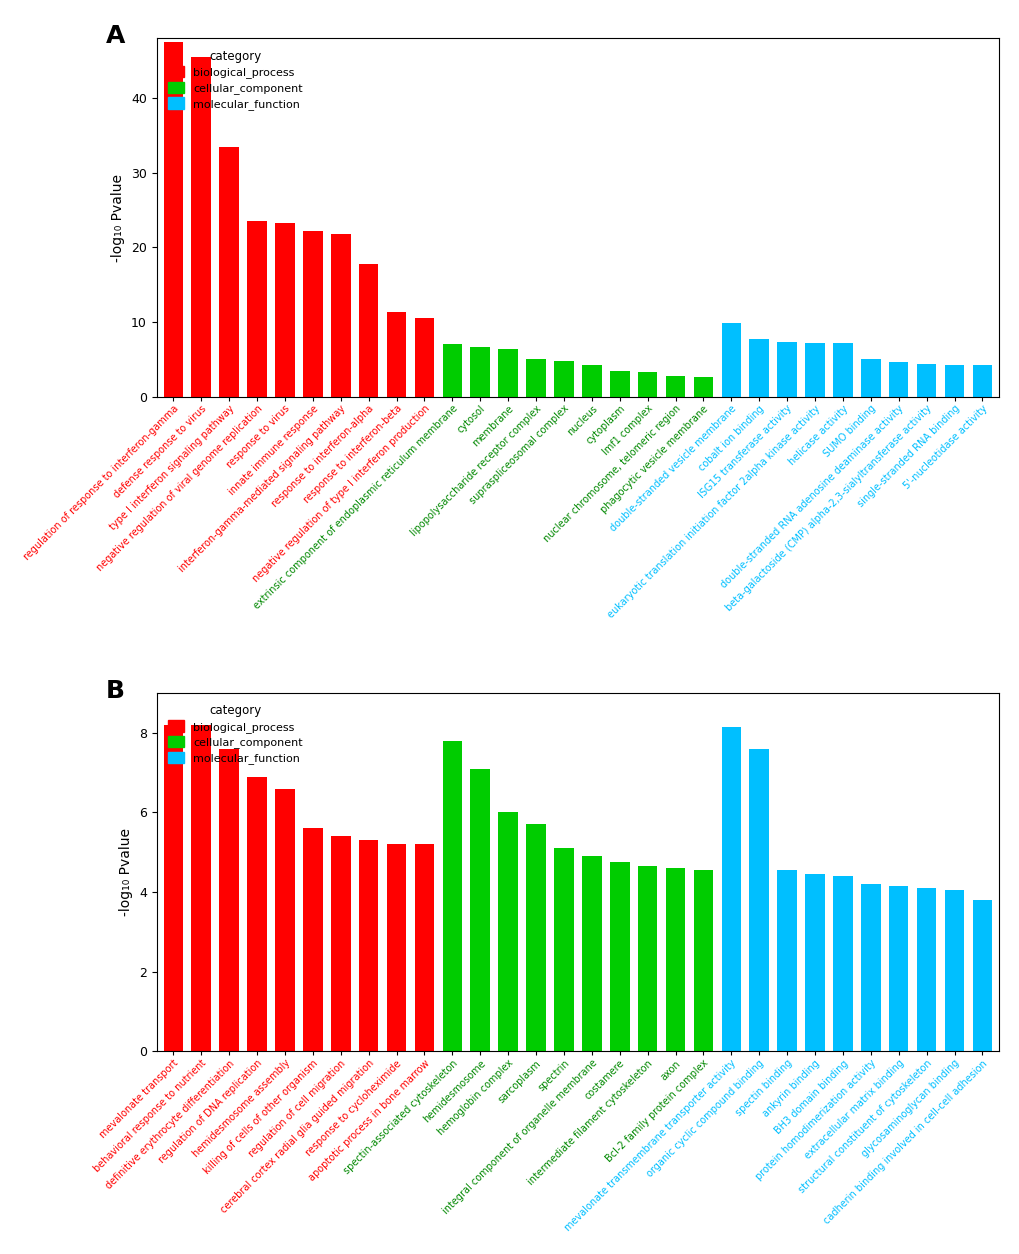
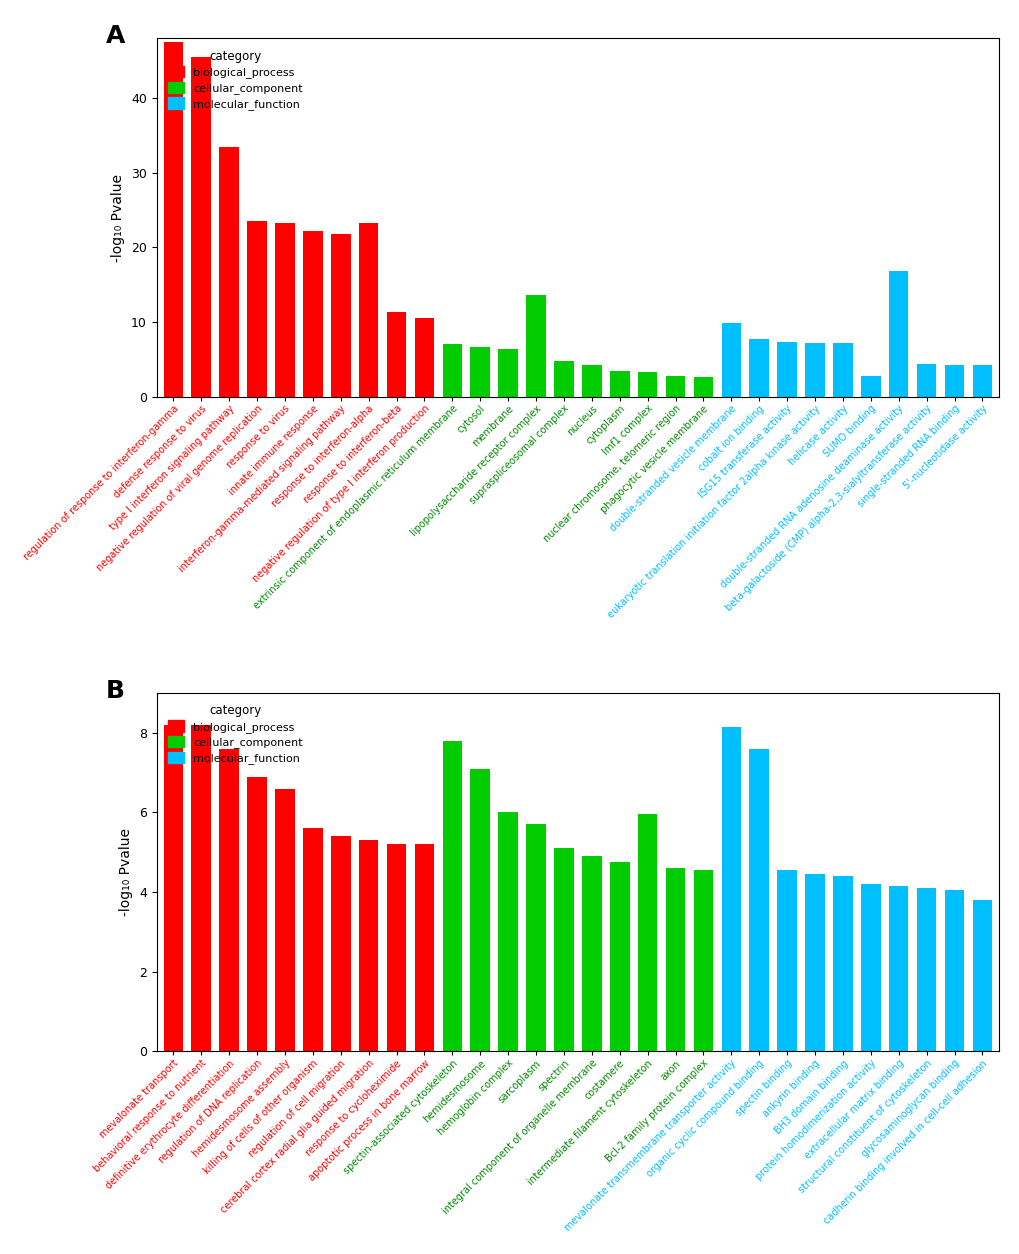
response to interferon-alpha: 17.8 -> 23.2
lipopolysaccharide receptor complex: 5.1 -> 13.6
SUMO binding: 5.0 -> 2.8
double-stranded RNA adenosine deaminase activity: 4.7 -> 16.8
intermediate filament cytoskeleton: 4.65 -> 5.95
